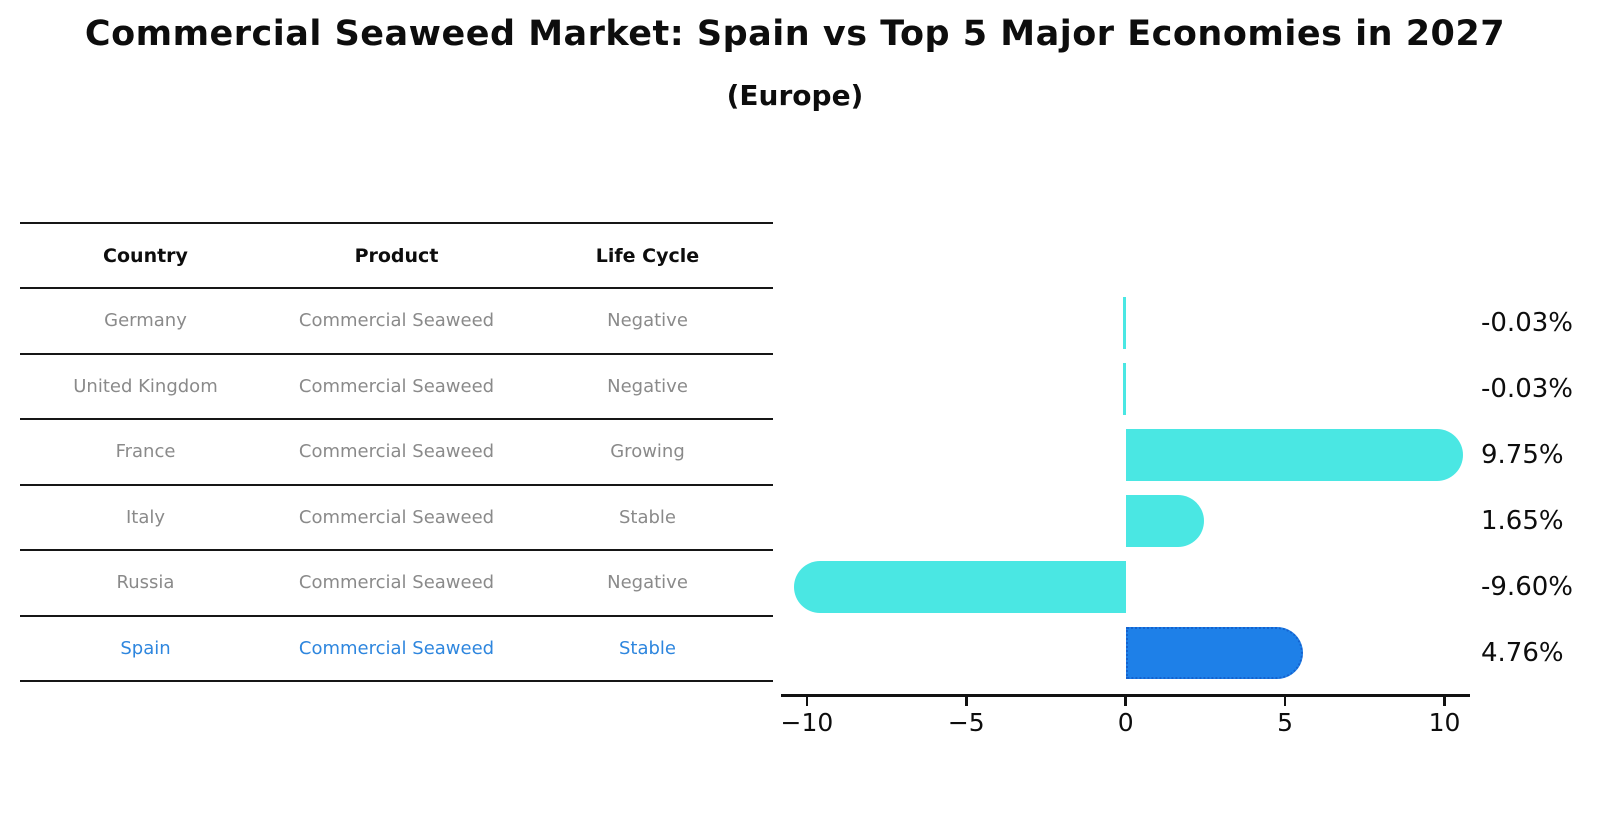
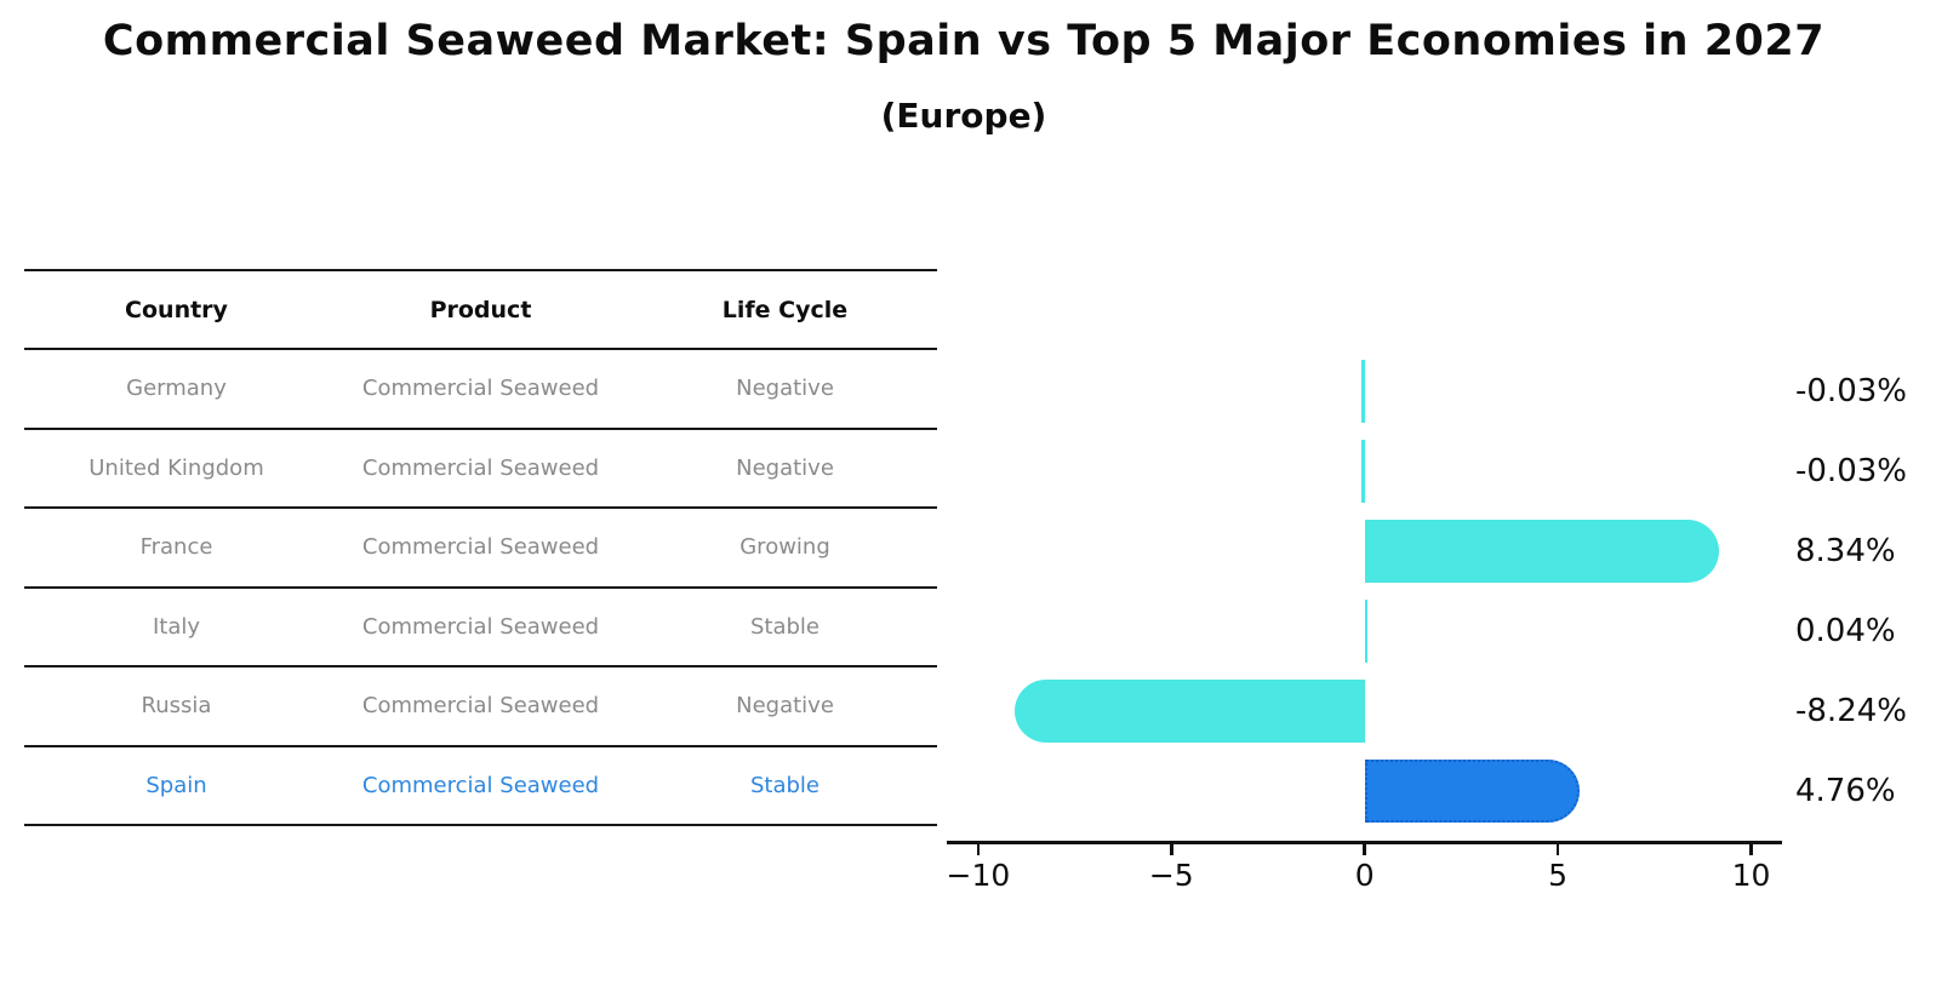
France: 9.75% -> 8.34%
Italy: 1.65% -> 0.04%
Russia: -9.60% -> -8.24%
